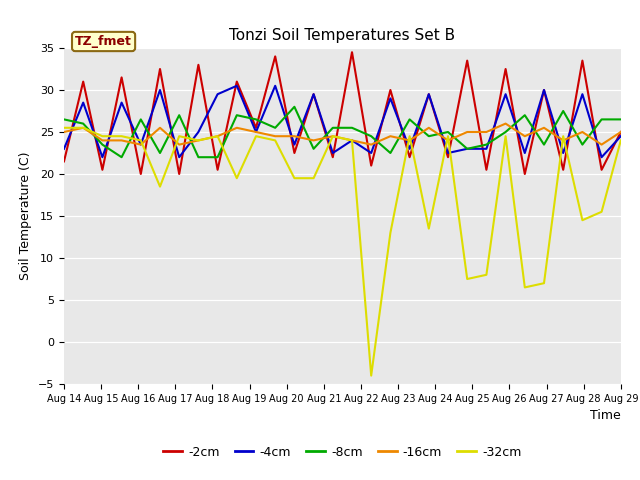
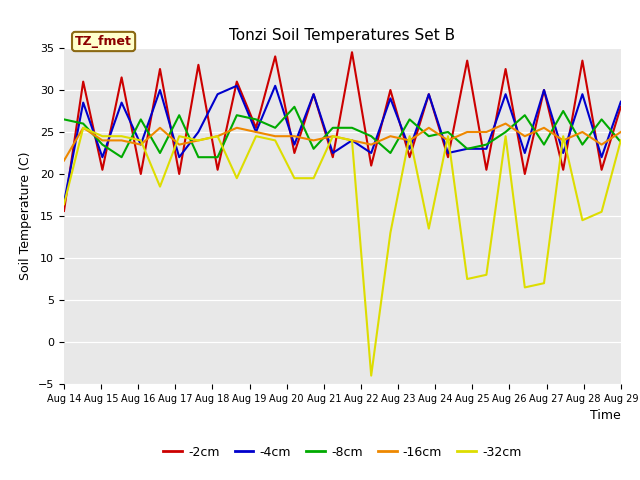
-2cm/Aug 14: 21.5 -> 15.6
-4cm/Aug 14: 23.0 -> 16.6
-16cm/Aug 14: 25.0 -> 21.6
-32cm/Aug 14: 25.5 -> 16.4
-2cm/Aug 29: 25.0 -> 28.0
-4cm/Aug 29: 24.5 -> 28.6
-8cm/Aug 29: 26.5 -> 23.8
